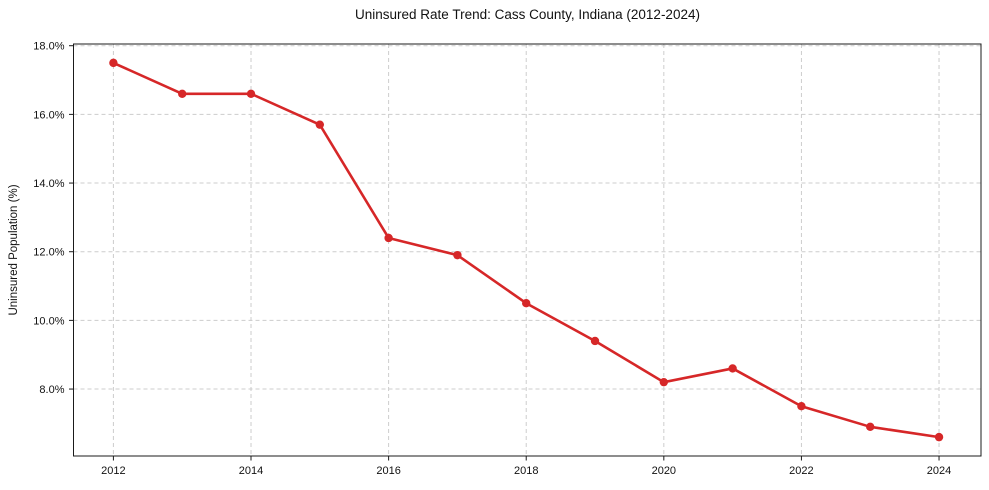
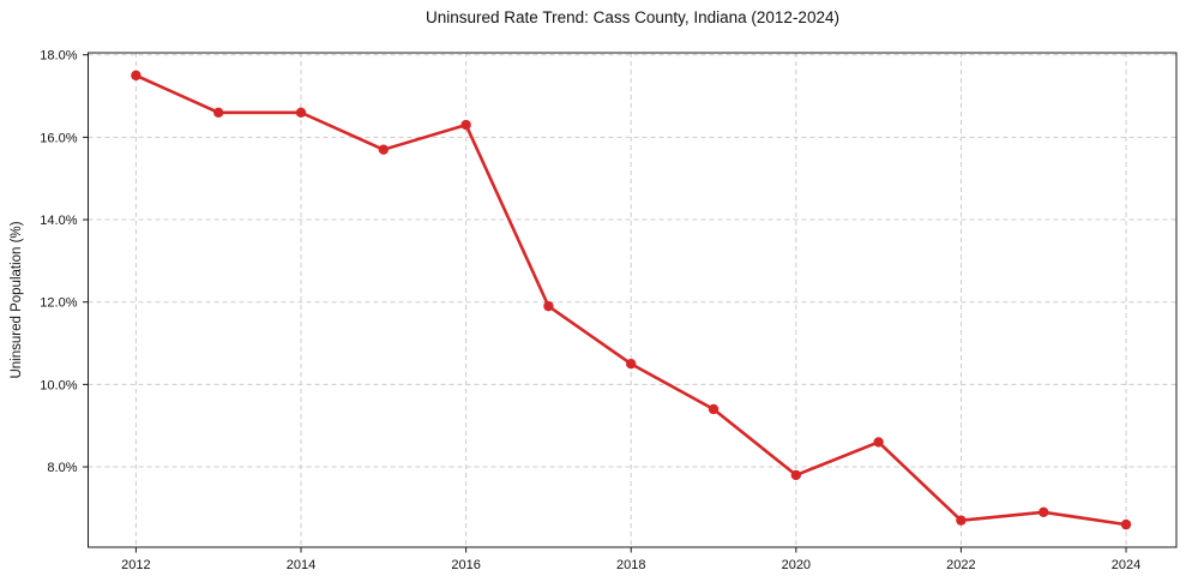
2016: 12.4% -> 16.3%
2020: 8.2% -> 7.8%
2022: 7.5% -> 6.7%
